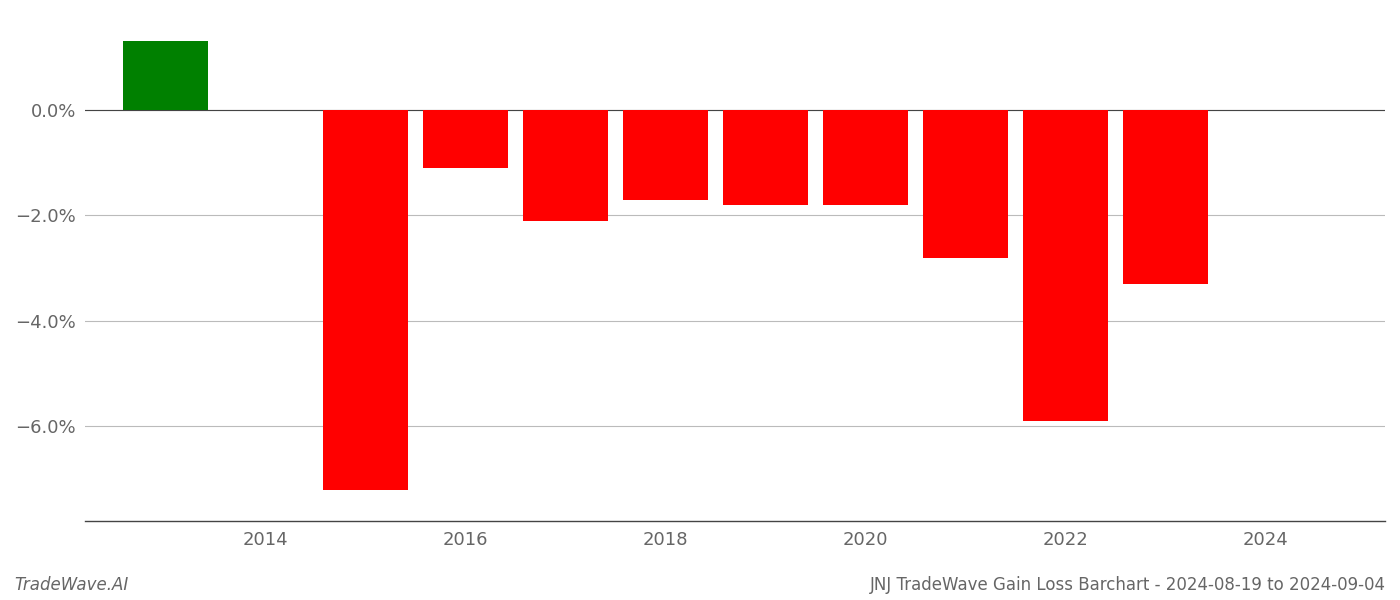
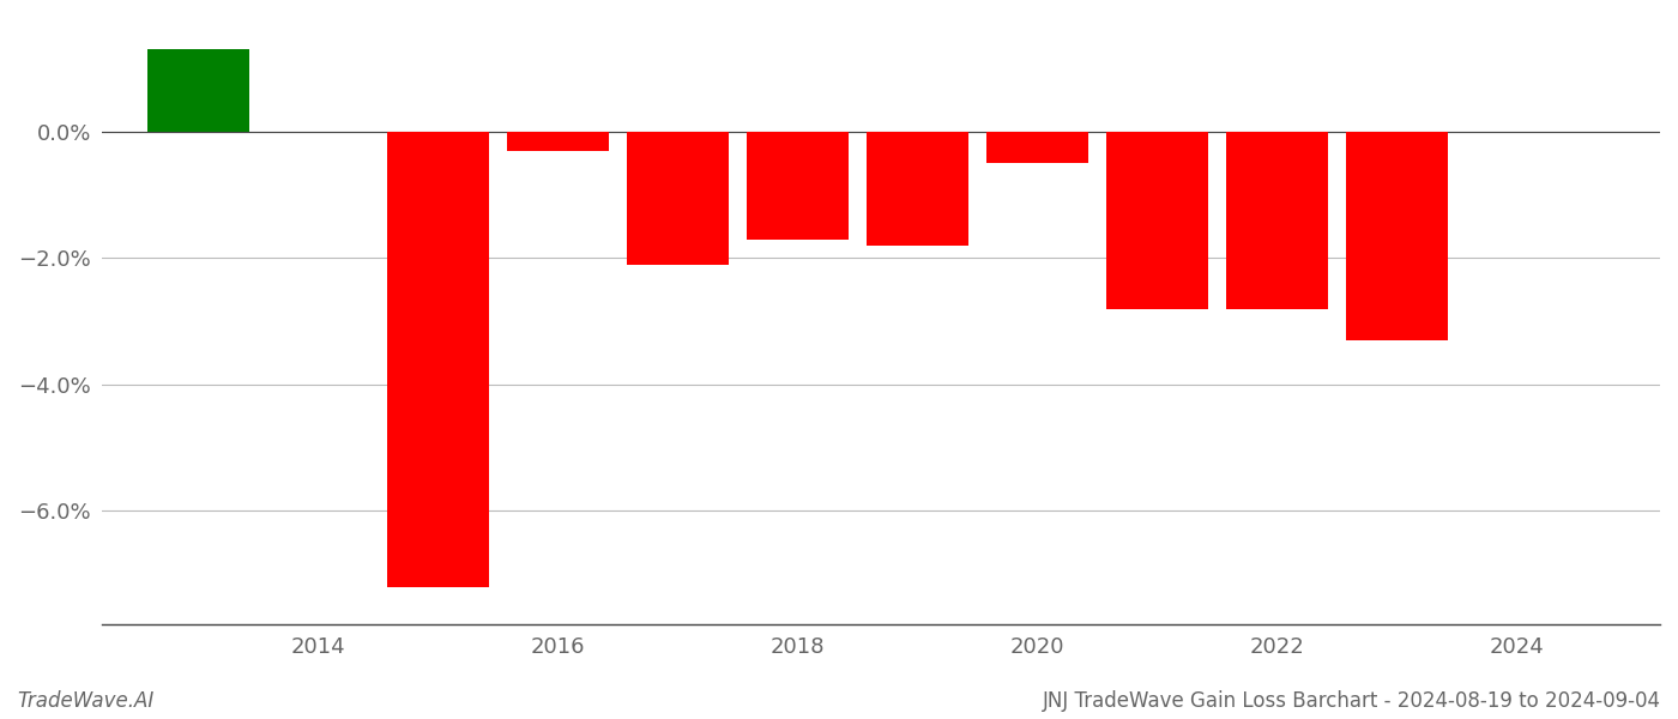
2016: -1.1% -> -0.3%
2020: -1.8% -> -0.5%
2022: -5.9% -> -2.8%
